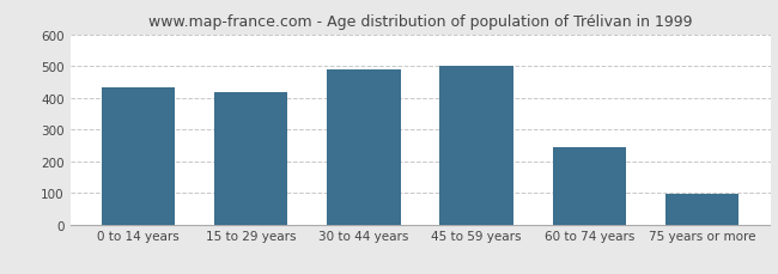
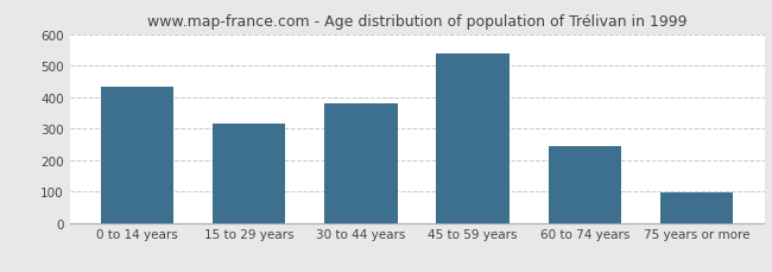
15 to 29 years: 420 -> 315
30 to 44 years: 490 -> 380
45 to 59 years: 503 -> 540
